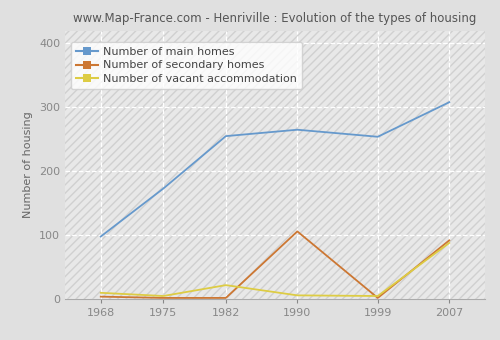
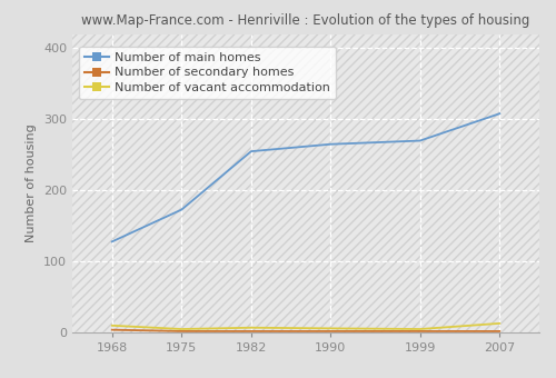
Number of main homes/1968: 98 -> 128
Number of vacant accommodation/1982: 22 -> 7
Number of secondary homes/1990: 106 -> 2
Number of main homes/1999: 254 -> 270
Number of secondary homes/2007: 92 -> 2
Number of vacant accommodation/2007: 88 -> 13
